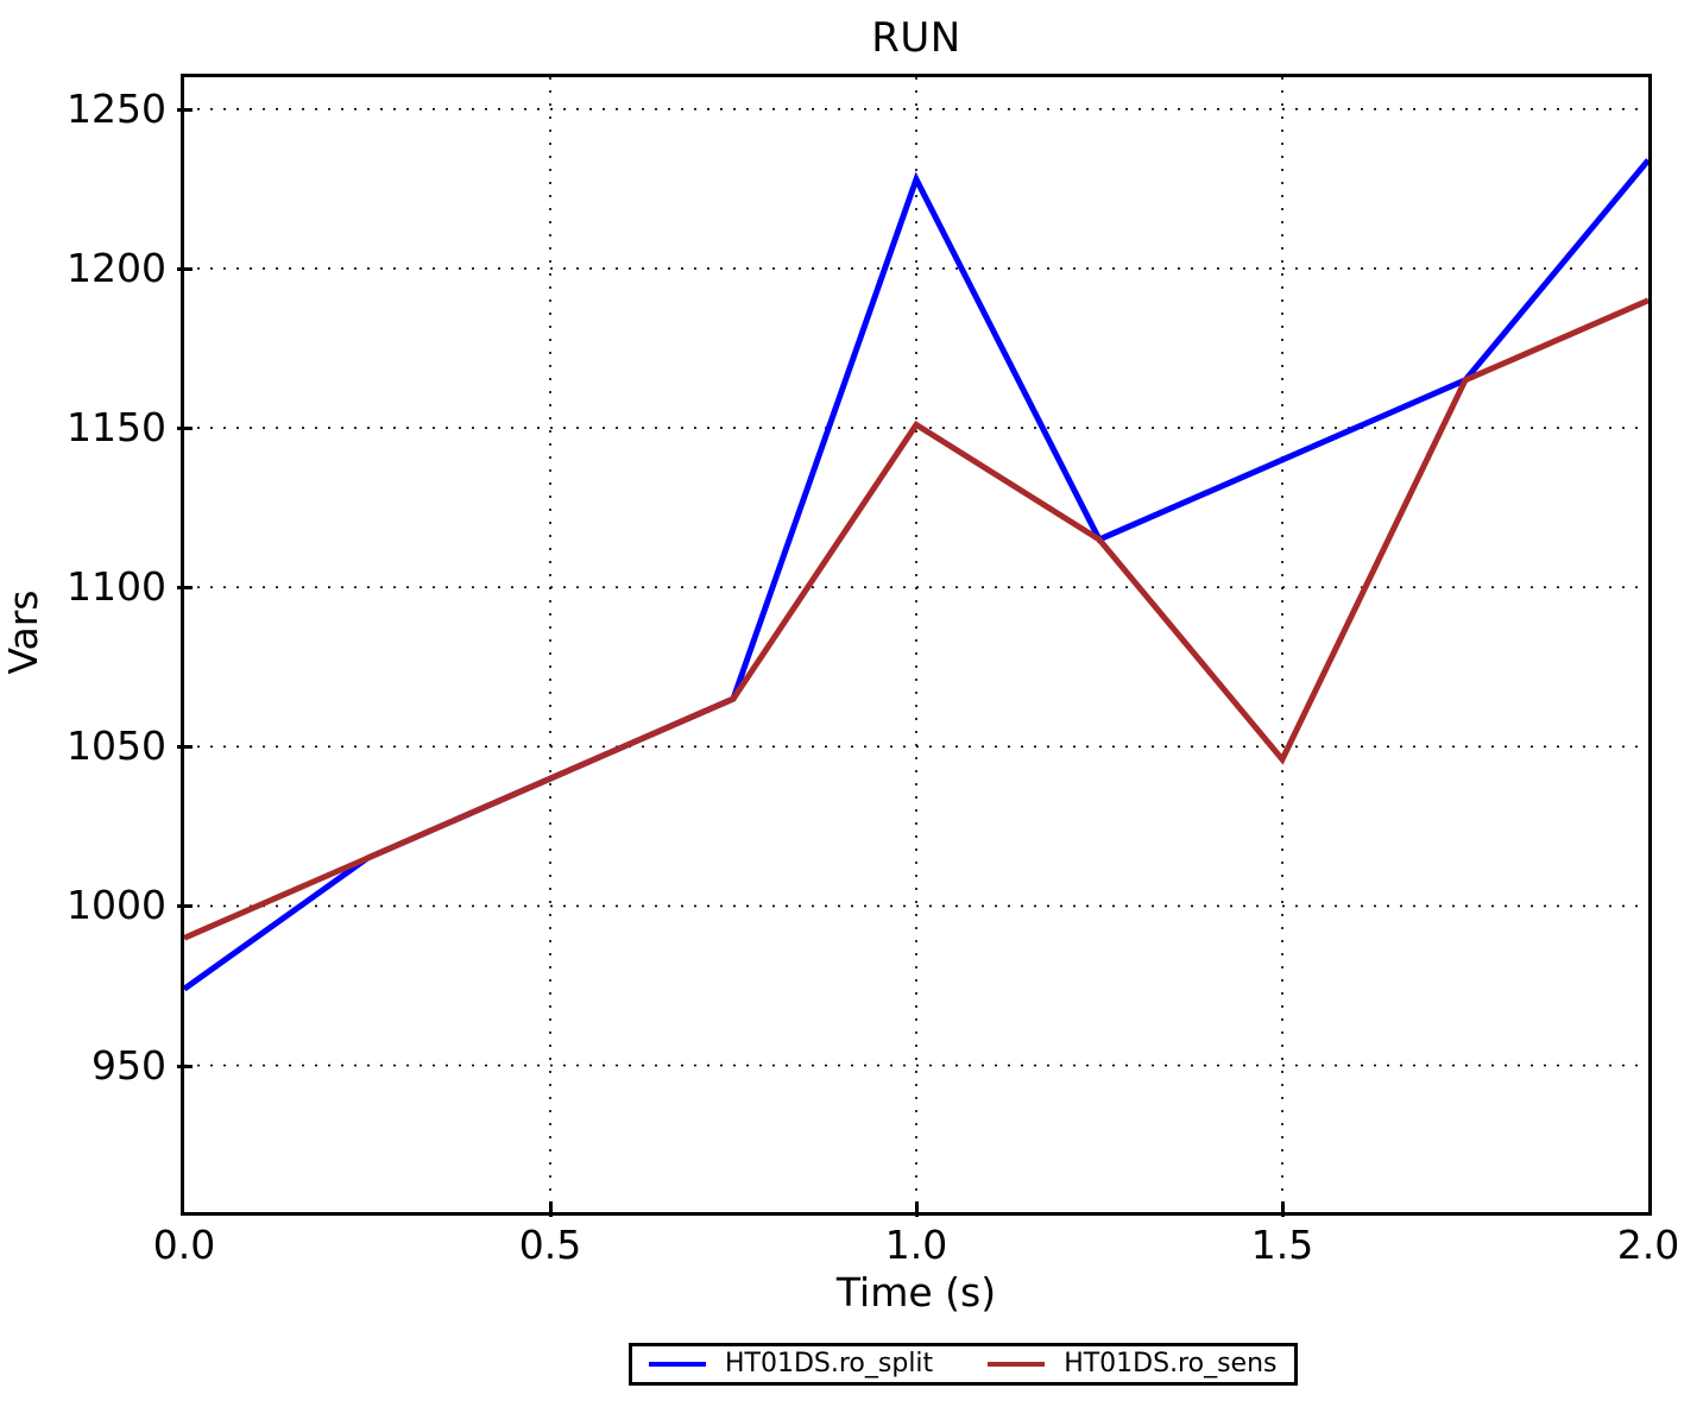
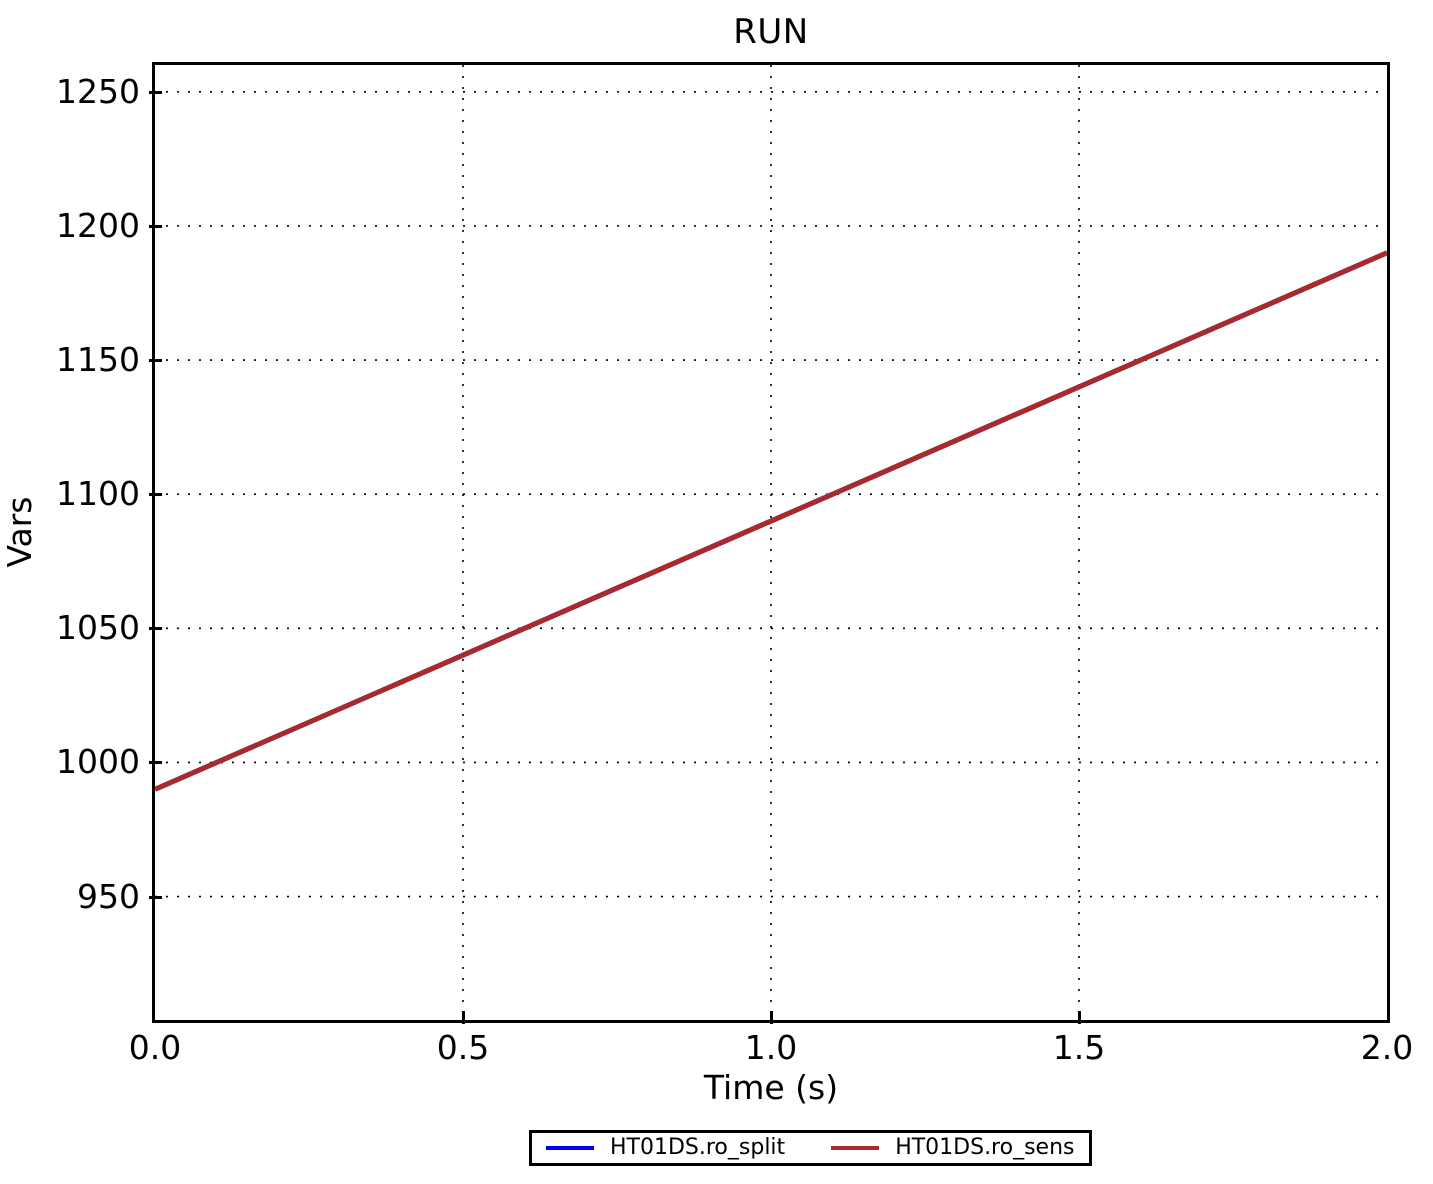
HT01DS.ro_split/0.0: 974 -> 990
HT01DS.ro_split/1.0: 1228 -> 1090
HT01DS.ro_sens/1.0: 1151 -> 1090
HT01DS.ro_sens/1.5: 1046 -> 1140
HT01DS.ro_split/2.0: 1234 -> 1190
